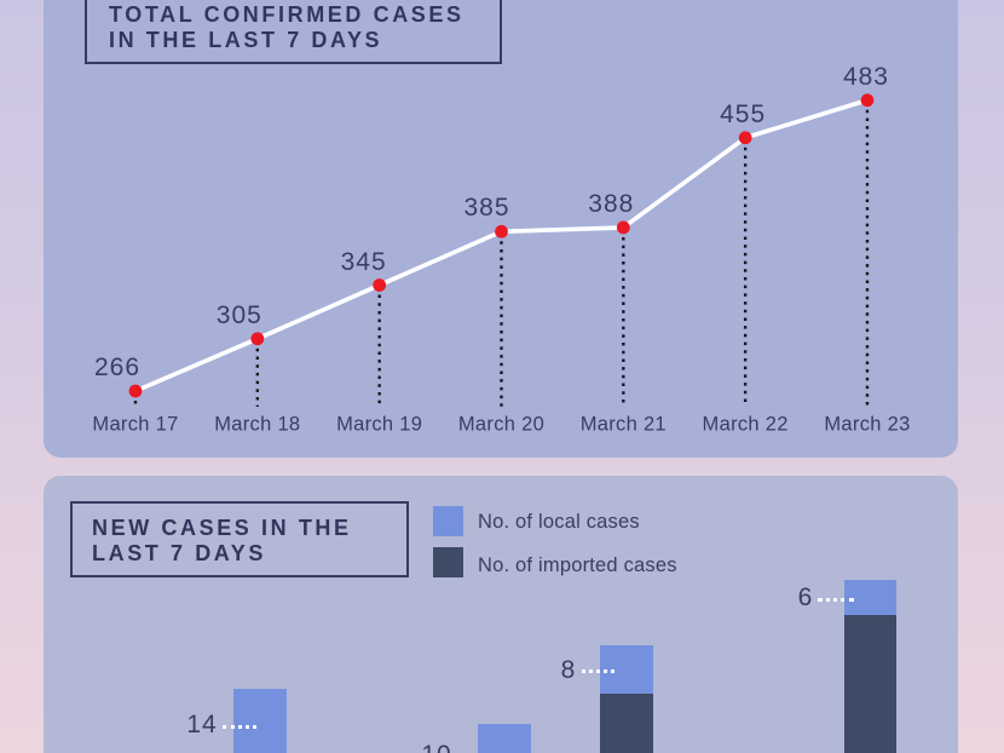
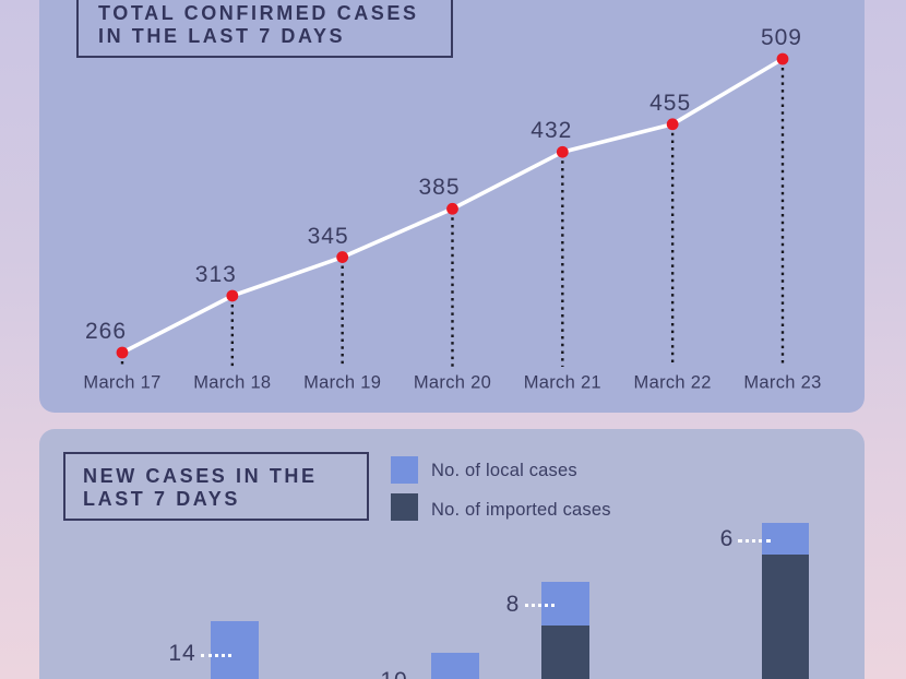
TOTAL CONFIRMED CASES IN THE LAST 7 DAYS/March 18: 305 -> 313
TOTAL CONFIRMED CASES IN THE LAST 7 DAYS/March 21: 388 -> 432
TOTAL CONFIRMED CASES IN THE LAST 7 DAYS/March 23: 483 -> 509
